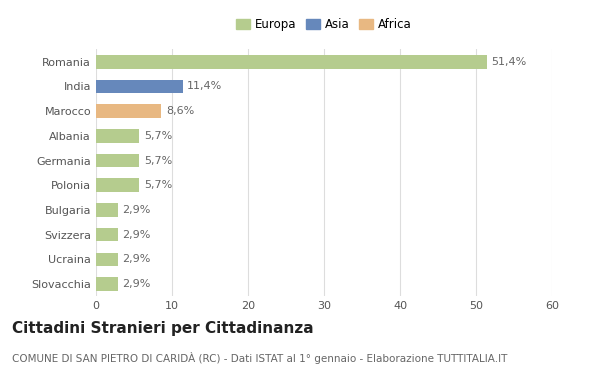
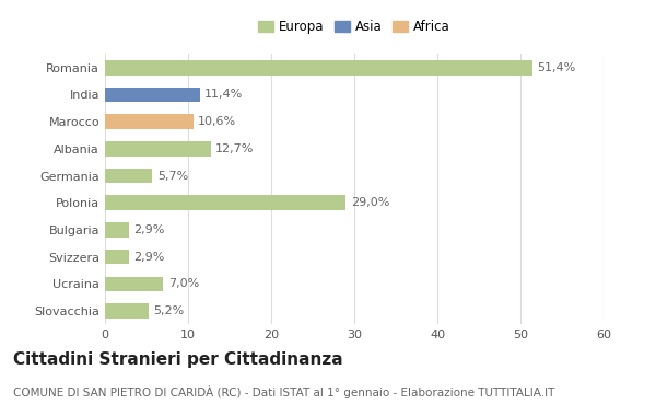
Marocco: 8,6% -> 10,6%
Albania: 5,7% -> 12,7%
Polonia: 5,7% -> 29,0%
Ucraina: 2,9% -> 7,0%
Slovacchia: 2,9% -> 5,2%
